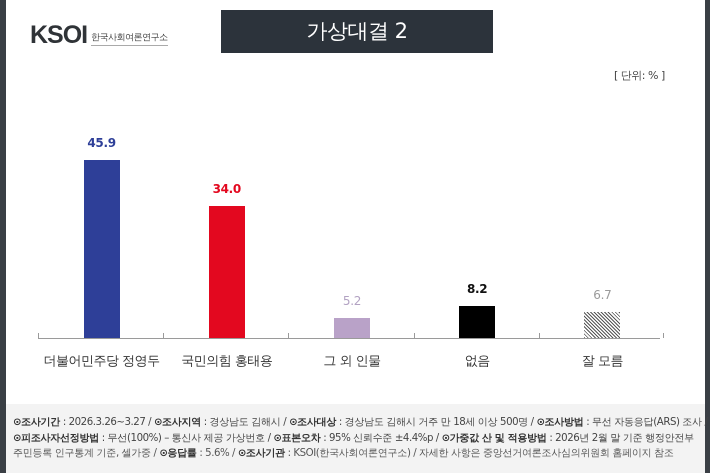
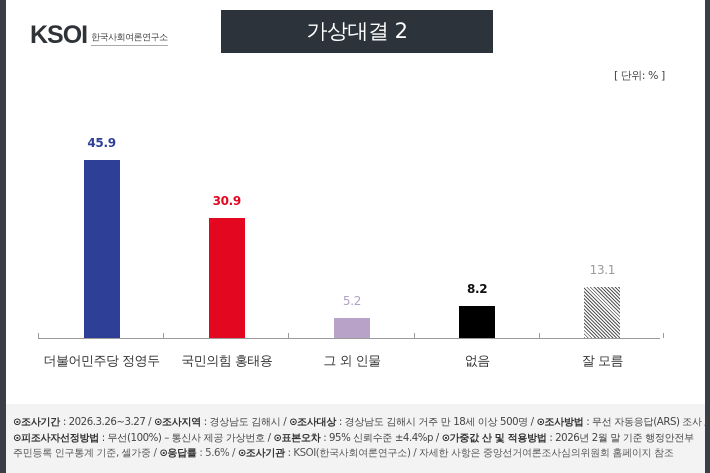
국민의힘 홍태용: 34.0 -> 30.9
잘 모름: 6.7 -> 13.1
